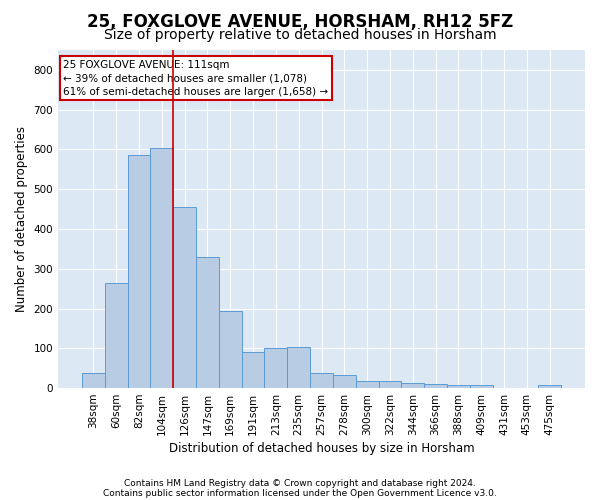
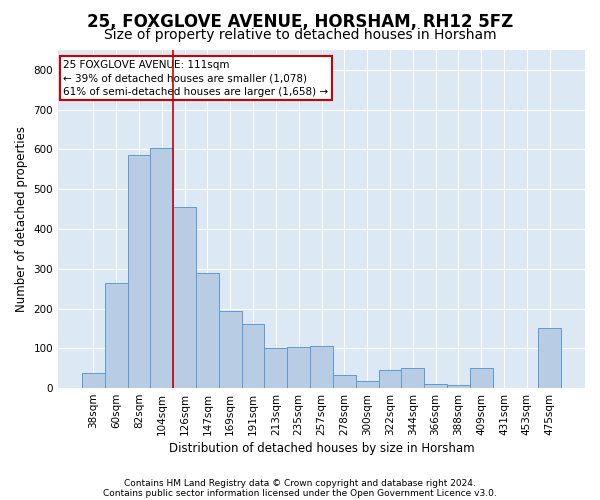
147sqm: 330 -> 290
191sqm: 90 -> 160
257sqm: 37 -> 105
322sqm: 17 -> 45
344sqm: 12 -> 50
409sqm: 7 -> 50
475sqm: 7 -> 150
